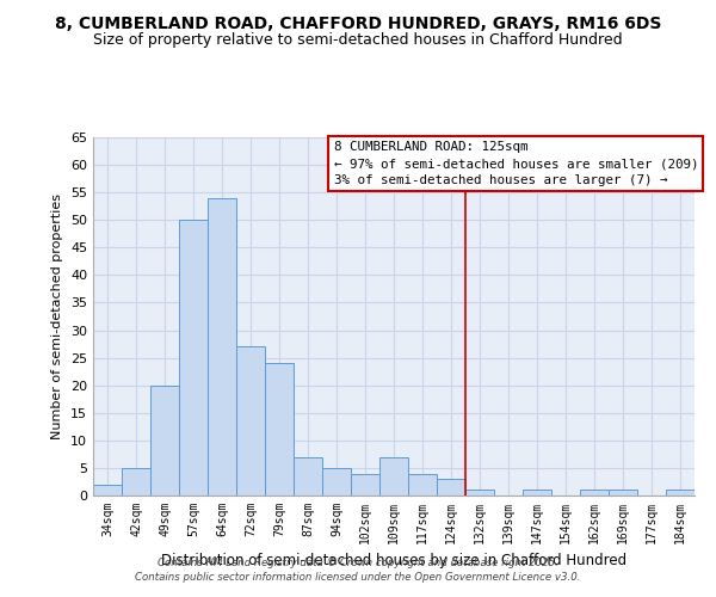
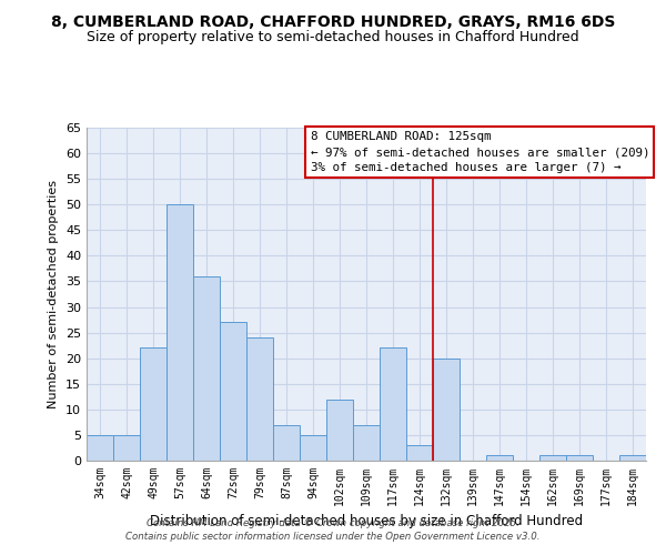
34sqm: 2 -> 5
49sqm: 20 -> 22
64sqm: 54 -> 36
102sqm: 4 -> 12
117sqm: 4 -> 22
132sqm: 1 -> 20
